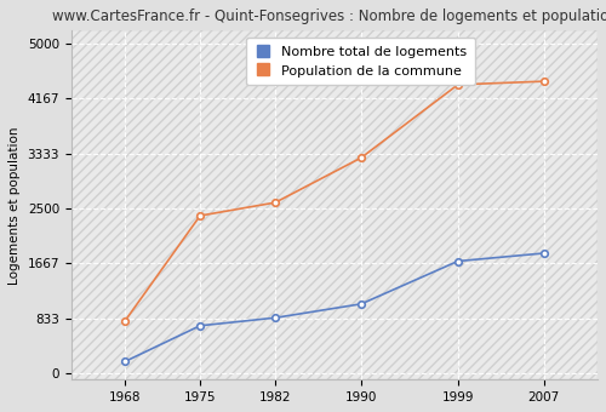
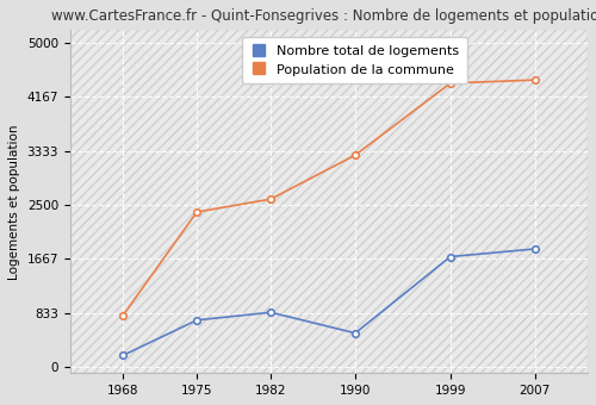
Nombre total de logements/1990: 1050 -> 520
